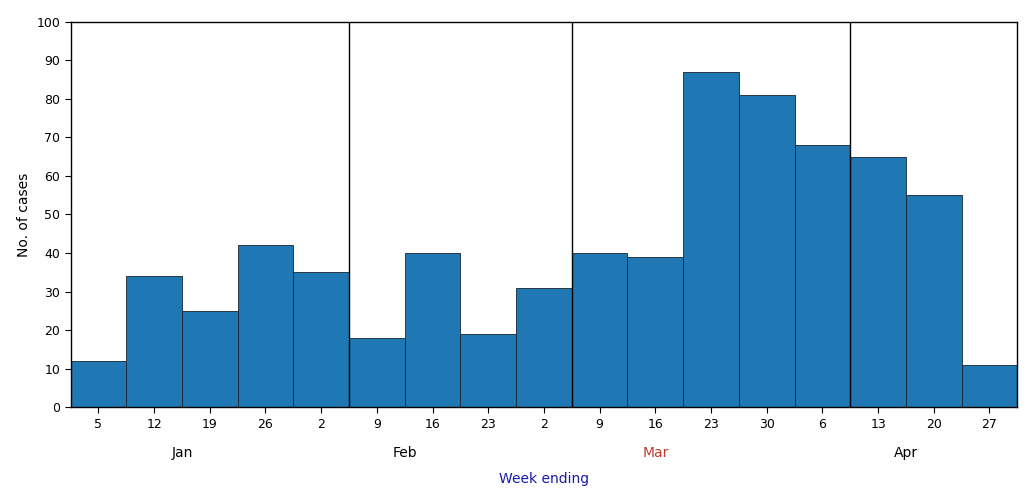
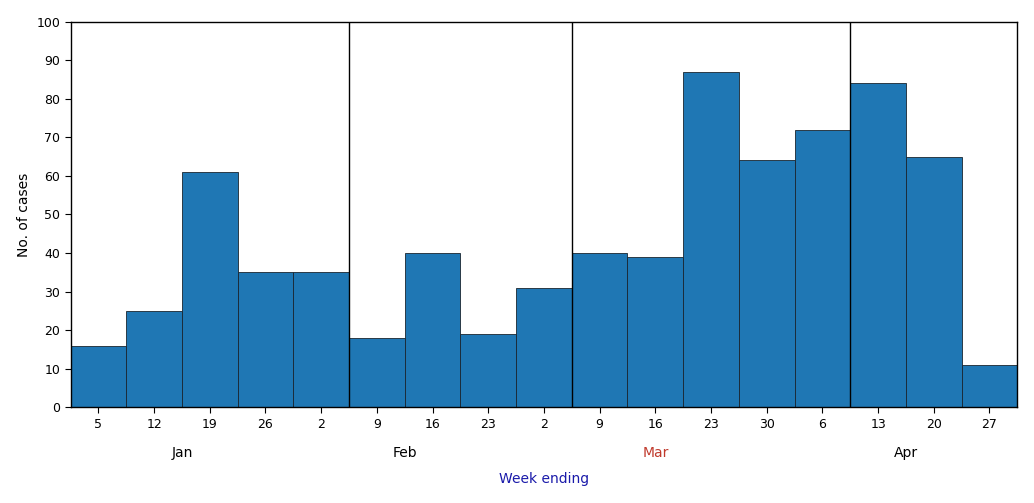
5: 12 -> 16
12: 34 -> 25
19: 25 -> 61
26: 42 -> 35
30: 81 -> 64
6: 68 -> 72
13: 65 -> 84
20: 55 -> 65
